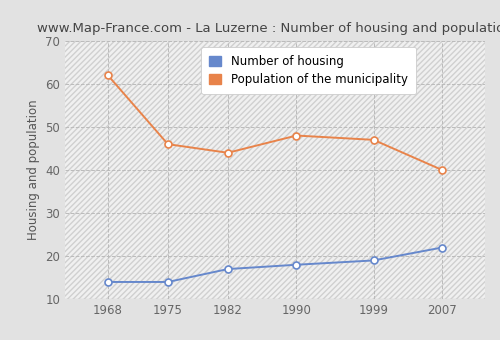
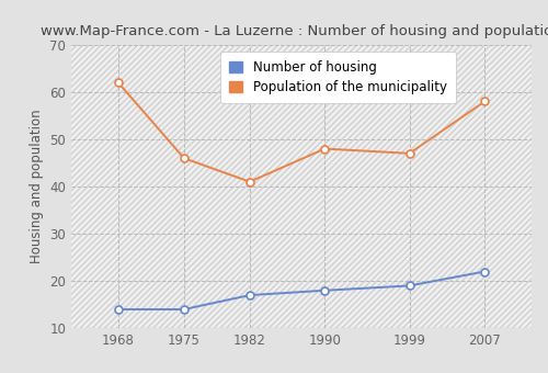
Population of the municipality/1982: 44 -> 41
Population of the municipality/2007: 40 -> 58
